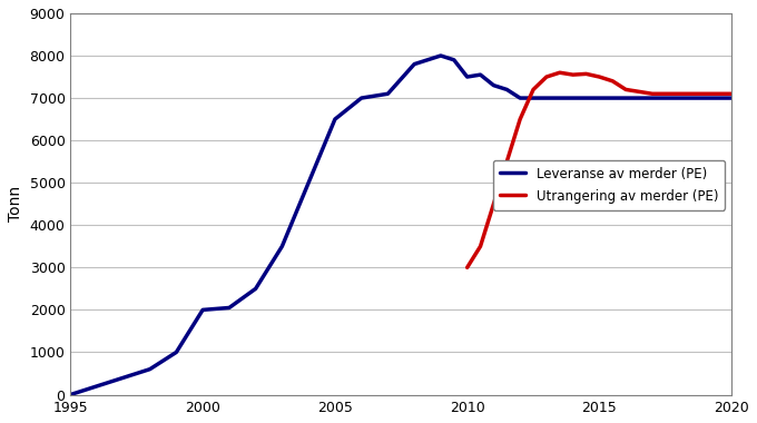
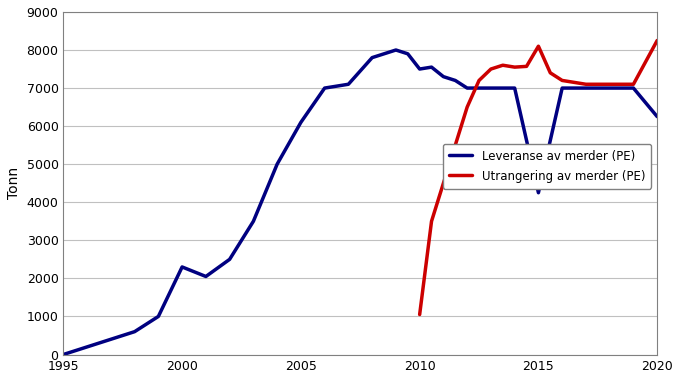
Leveranse av merder (PE)/2000: 2000 -> 2300
Leveranse av merder (PE)/2005: 6500 -> 6100
Utrangering av merder (PE)/2010: 3000 -> 1050
Leveranse av merder (PE)/2015: 7000 -> 4250
Utrangering av merder (PE)/2015: 7500 -> 8100
Leveranse av merder (PE)/2020: 7000 -> 6250
Utrangering av merder (PE)/2020: 7100 -> 8250
